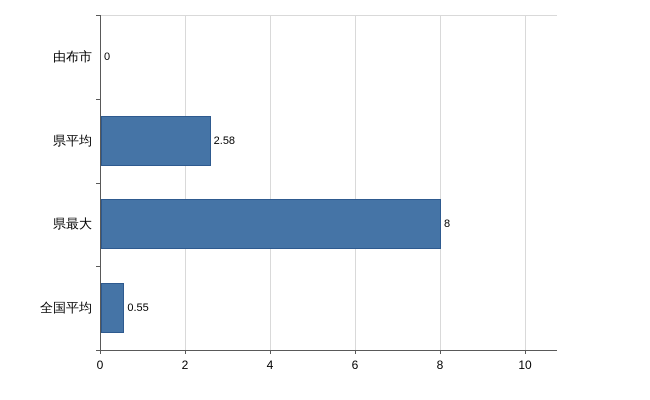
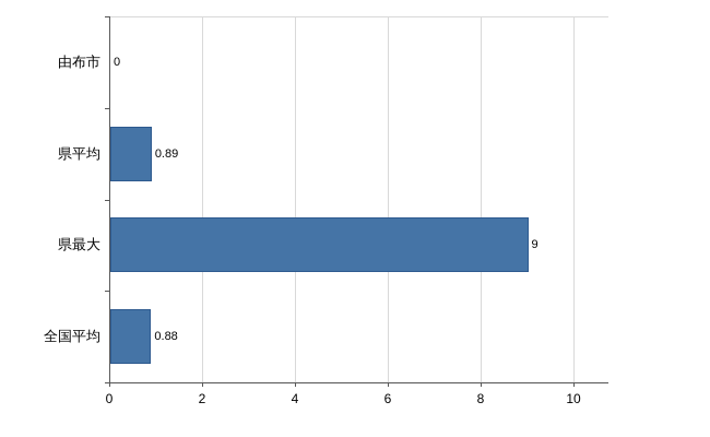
県平均: 2.58 -> 0.89
県最大: 8 -> 9
全国平均: 0.55 -> 0.88
